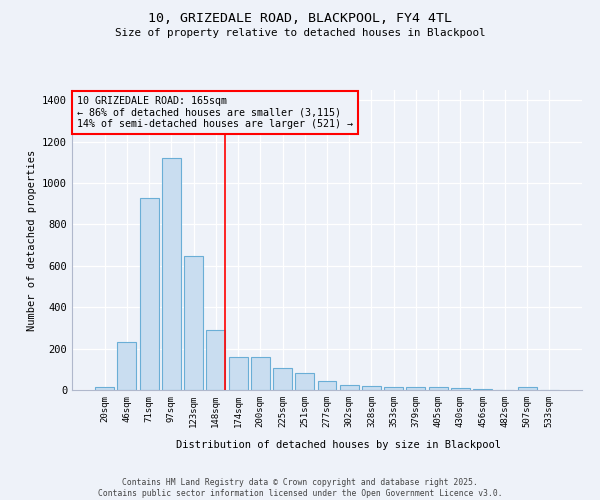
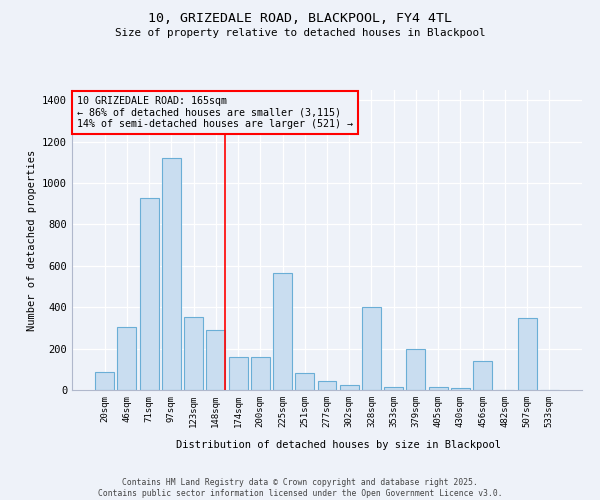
20sqm: 15 -> 85
46sqm: 230 -> 305
123sqm: 650 -> 355
225sqm: 105 -> 565
328sqm: 20 -> 400
379sqm: 15 -> 200
456sqm: 5 -> 140
507sqm: 15 -> 350
